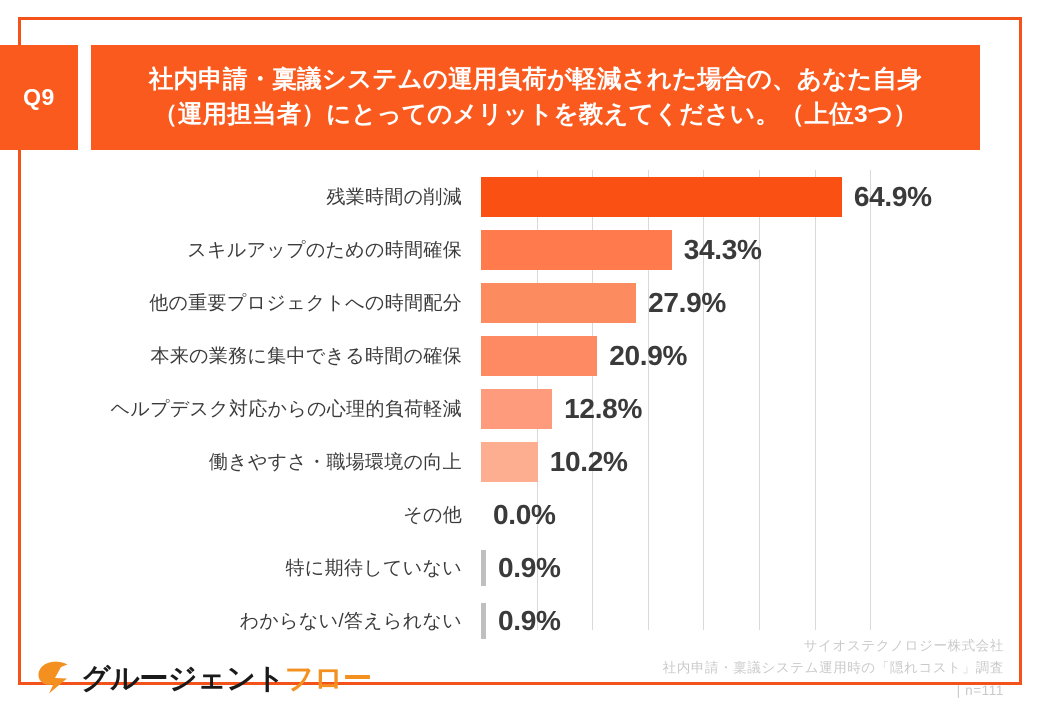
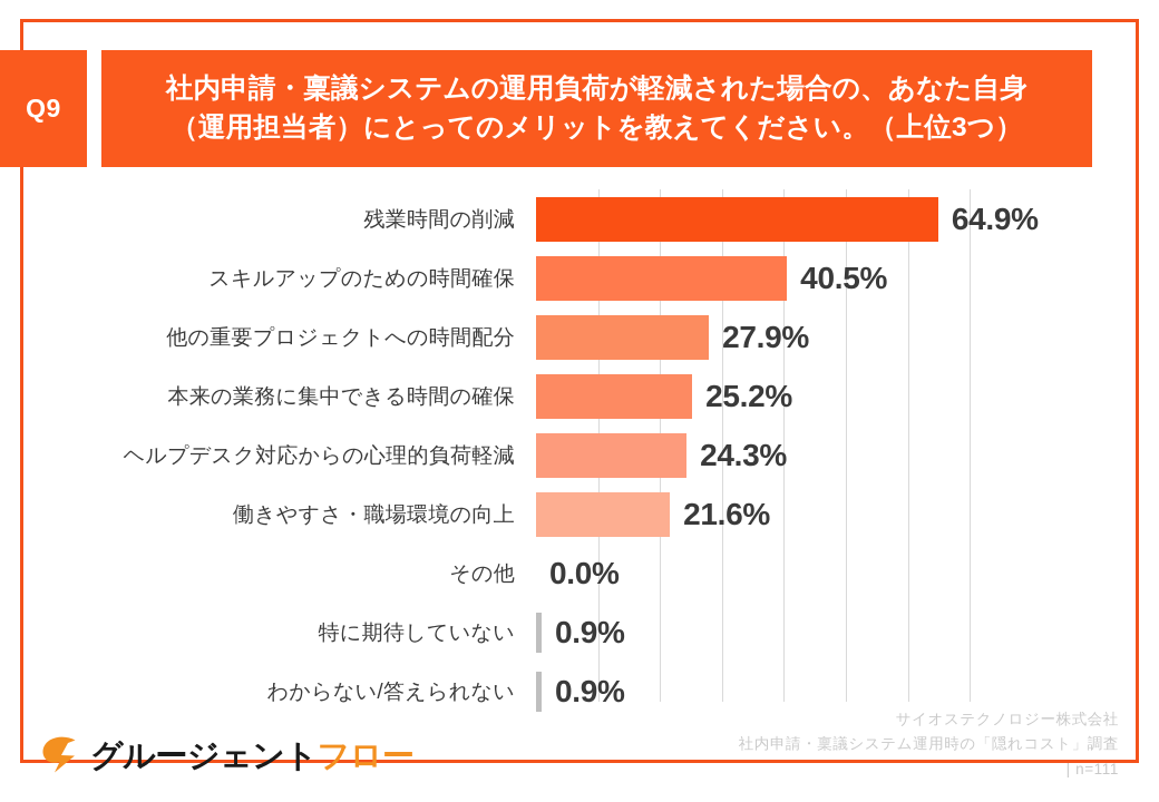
スキルアップのための時間確保: 34.3% -> 40.5%
本来の業務に集中できる時間の確保: 20.9% -> 25.2%
ヘルプデスク対応からの心理的負荷軽減: 12.8% -> 24.3%
働きやすさ・職場環境の向上: 10.2% -> 21.6%
